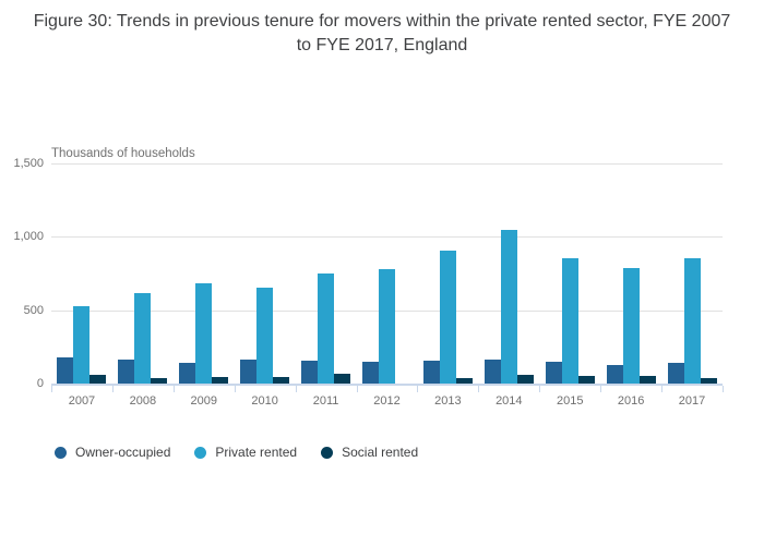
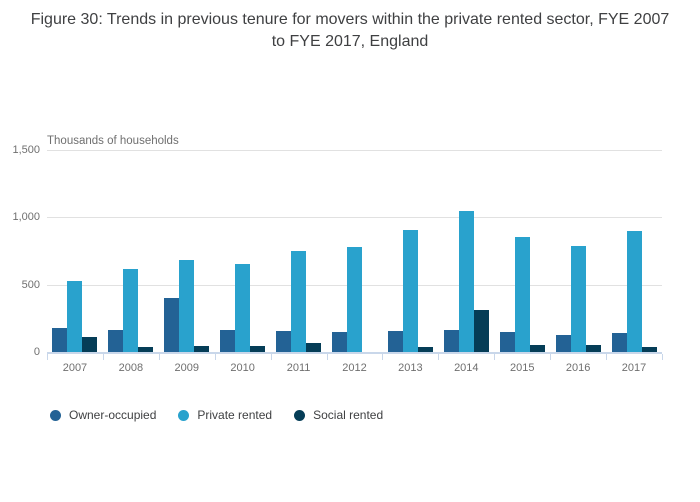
Social rented/2007: 60 -> 110
Owner-occupied/2009: 140 -> 400
Social rented/2014: 60 -> 310
Private rented/2017: 860 -> 900
